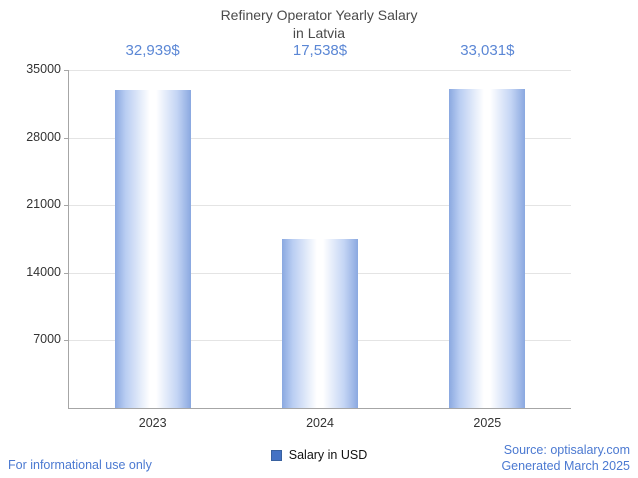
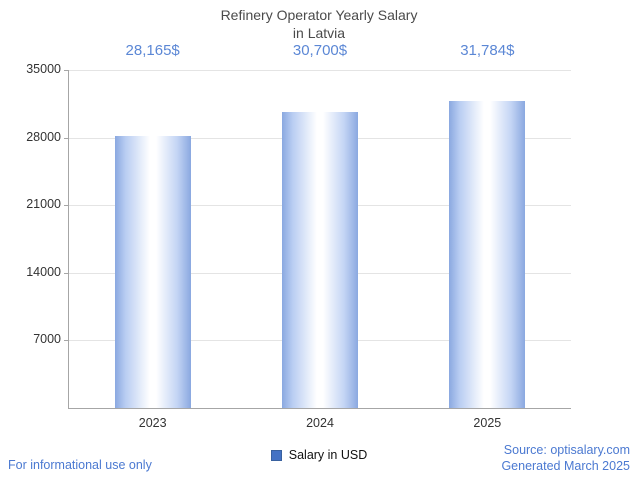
2023: 32,939 -> 28,165
2024: 17,538 -> 30,700
2025: 33,031 -> 31,784
